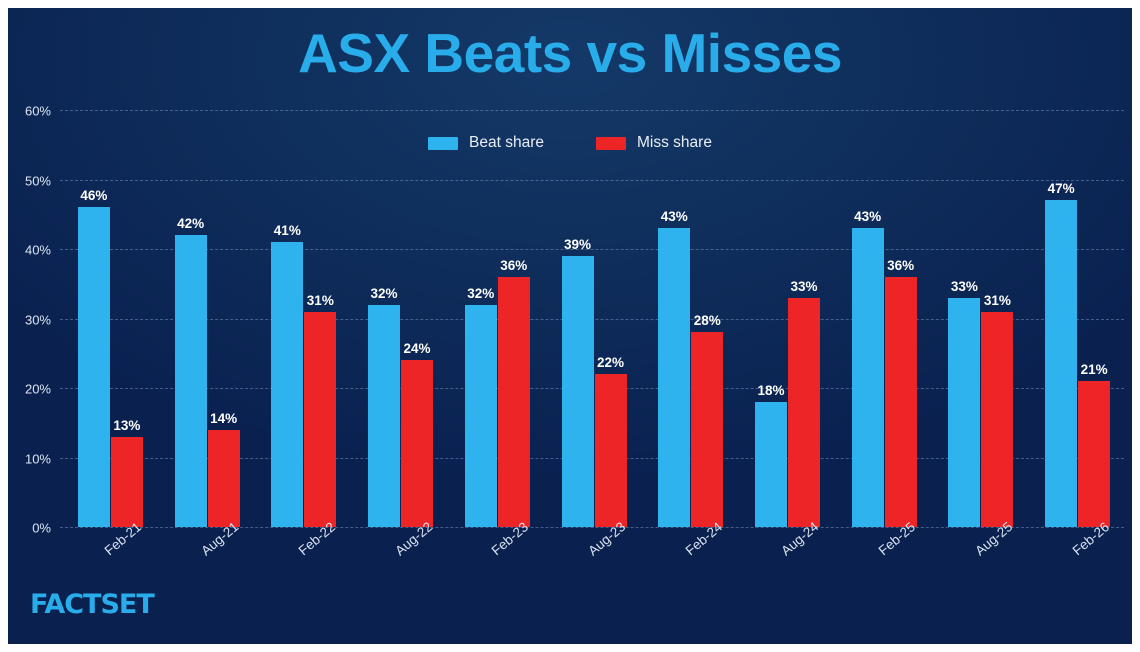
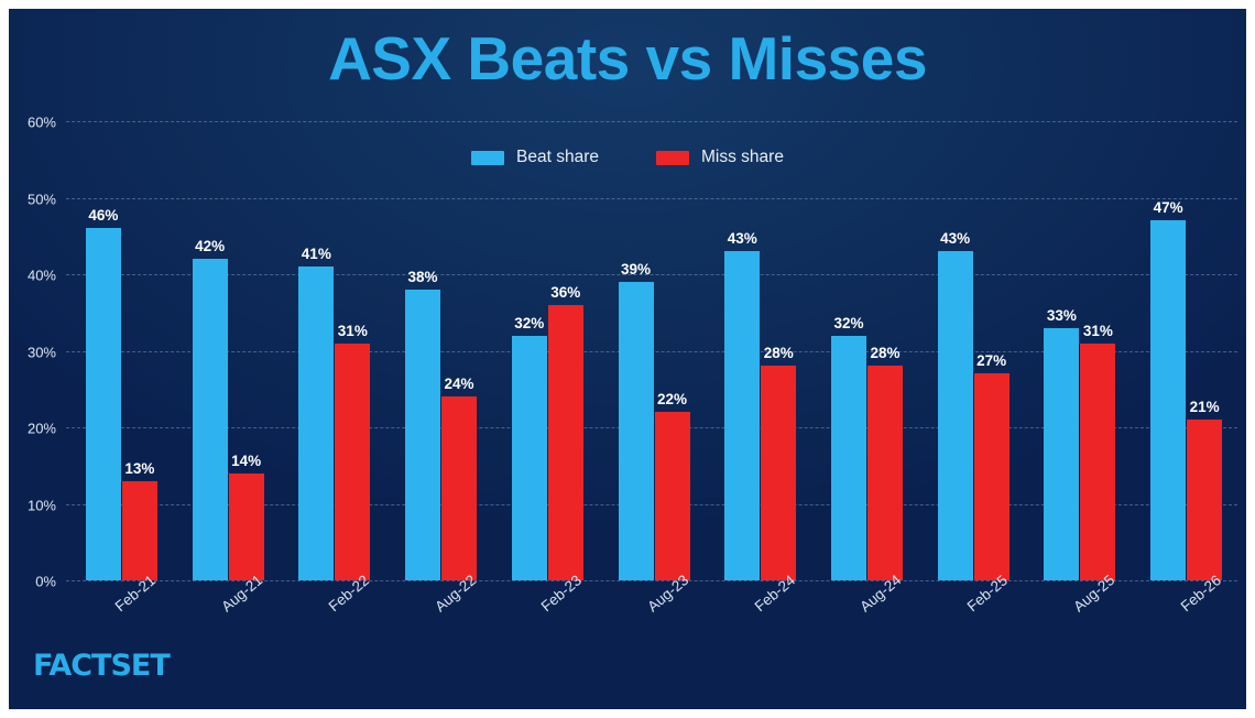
Beat share/Aug-22: 32% -> 38%
Beat share/Aug-24: 18% -> 32%
Miss share/Aug-24: 33% -> 28%
Miss share/Feb-25: 36% -> 27%
